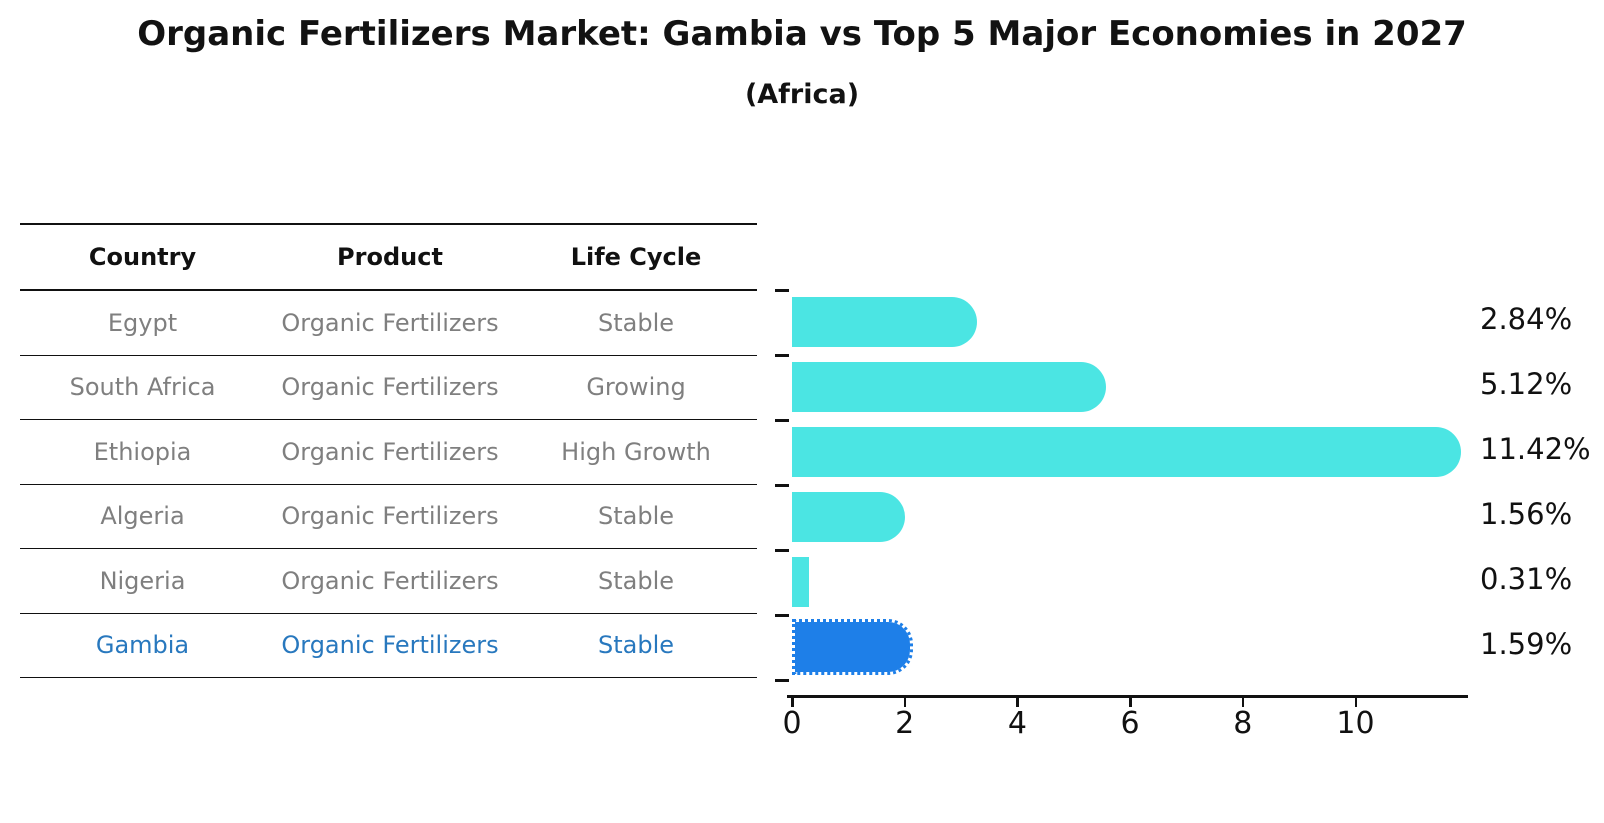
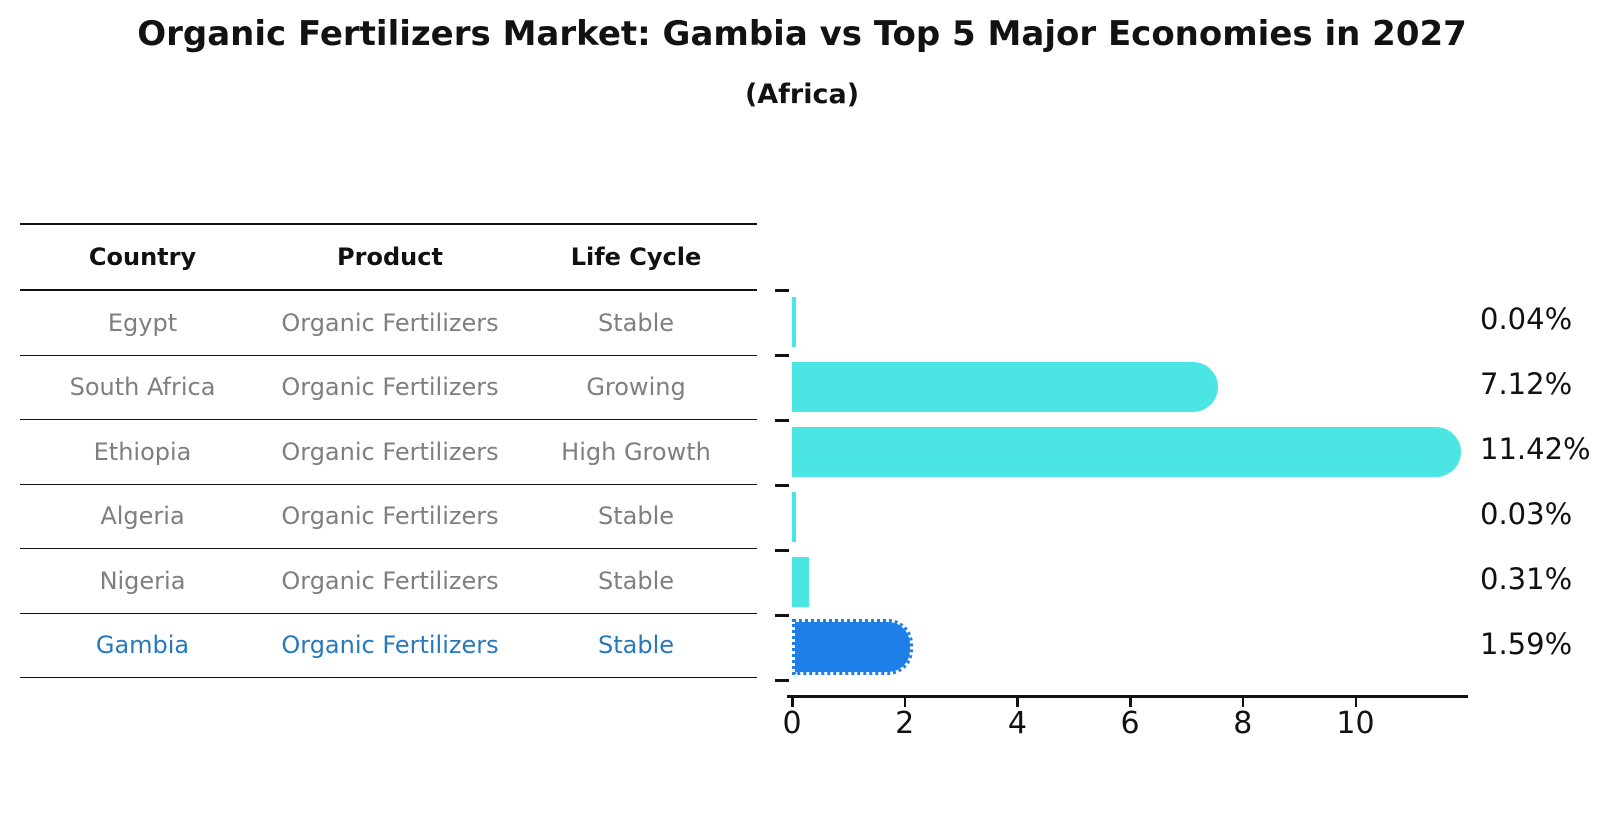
Egypt: 2.84% -> 0.04%
South Africa: 5.12% -> 7.12%
Algeria: 1.56% -> 0.03%
